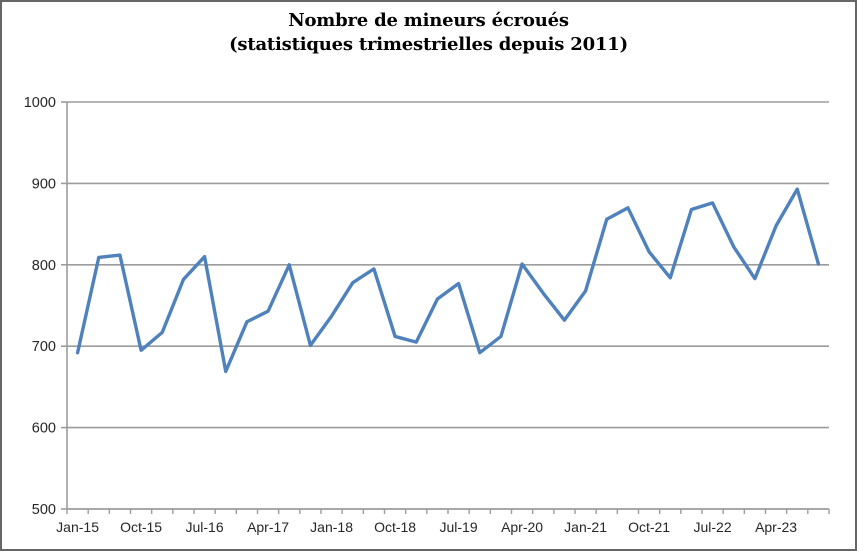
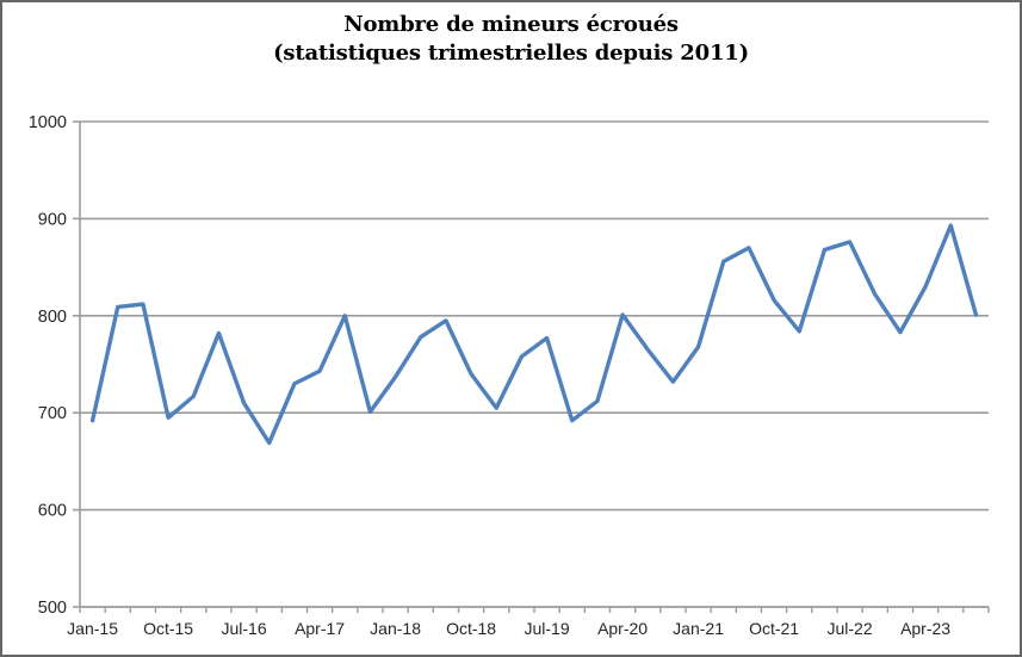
Jul-16: 810 -> 710
Oct-18: 710 -> 740
Apr-23: 850 -> 830
